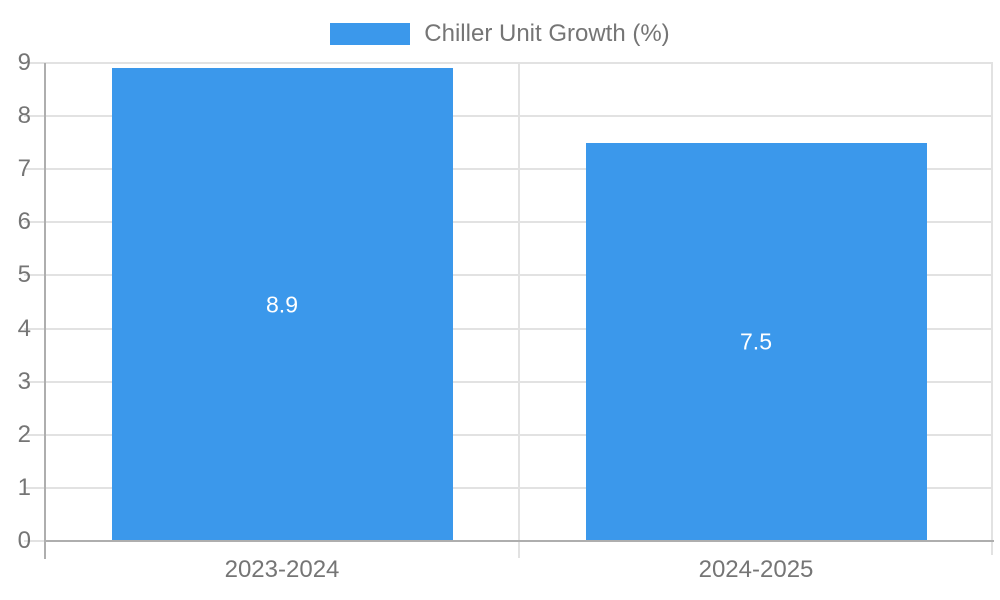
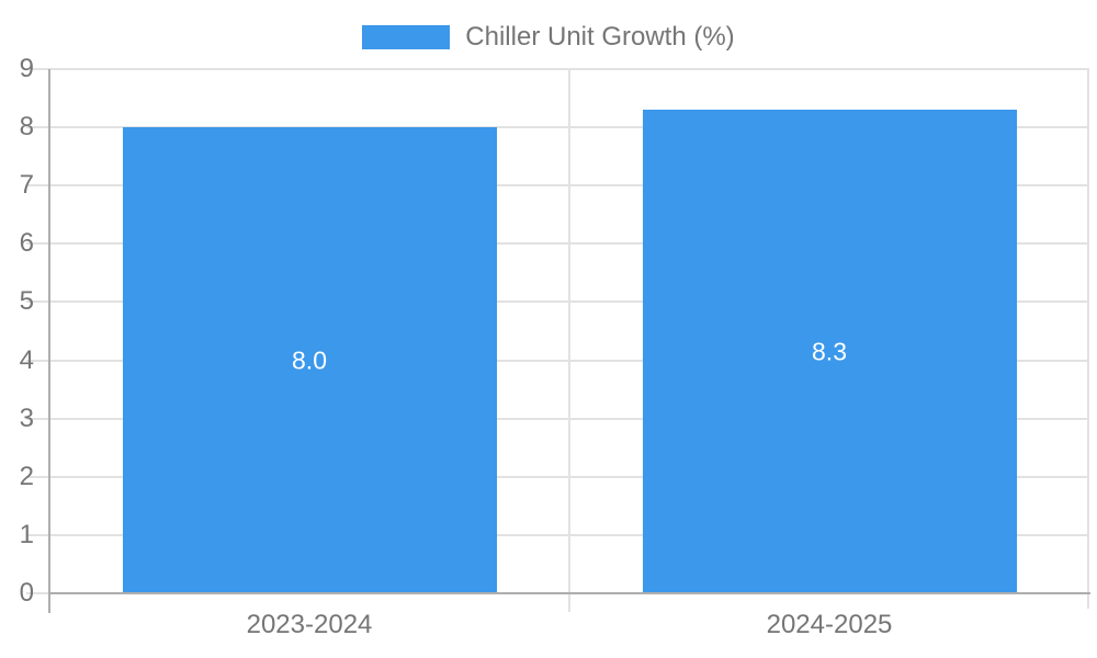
2023-2024: 8.9 -> 8.0
2024-2025: 7.5 -> 8.3
